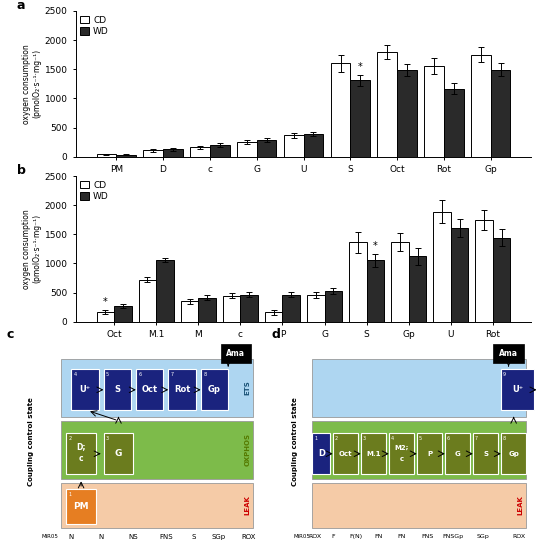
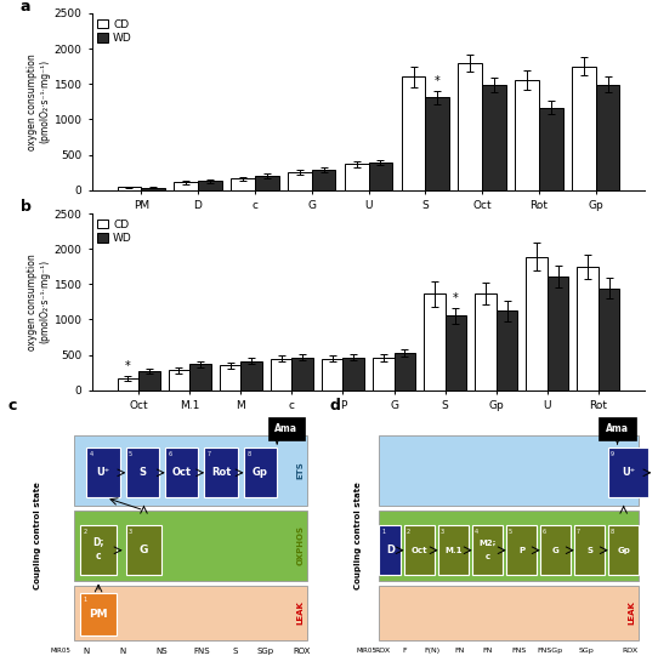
CD/M.1: 720 -> 280
WD/M.1: 1060 -> 360
CD/P: 160 -> 450
